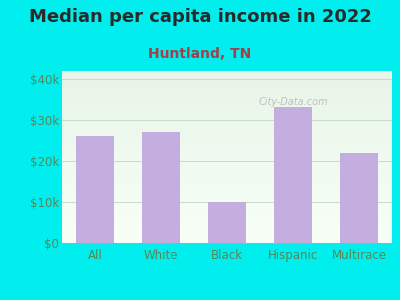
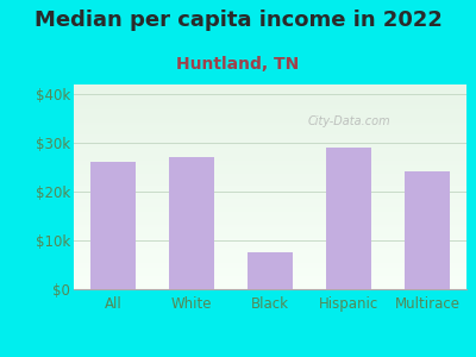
Black: $10.0k -> $7.5k
Hispanic: $33.0k -> $29.0k
Multirace: $22.0k -> $24.0k
